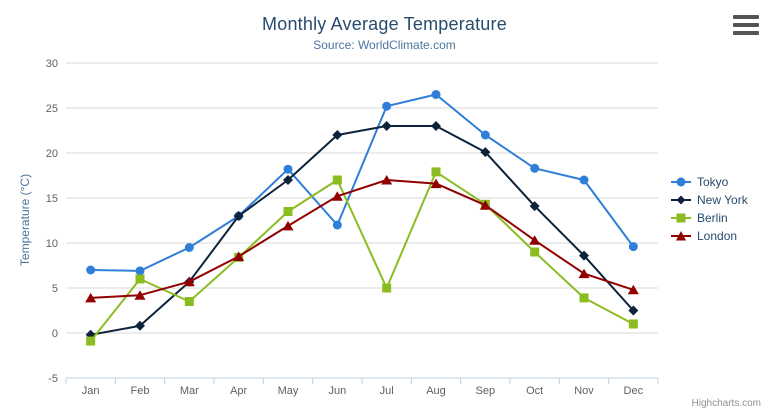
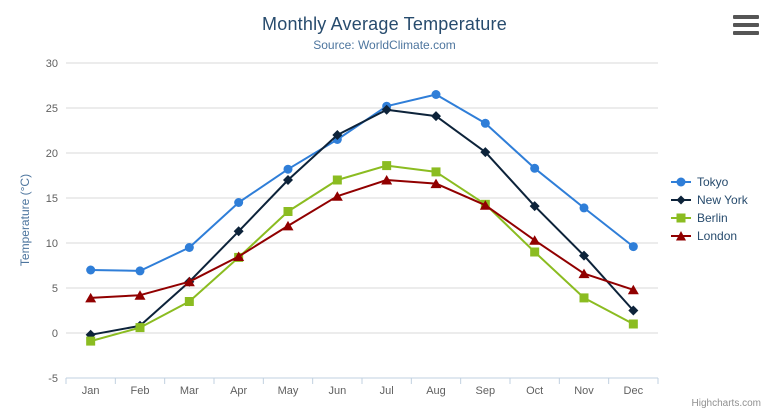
Berlin/Feb: 6 -> 1
Tokyo/Apr: 13 -> 14
New York/Apr: 13 -> 11
Tokyo/Jun: 12 -> 22
New York/Jul: 23 -> 25
Berlin/Jul: 5 -> 19
New York/Aug: 23 -> 24
Tokyo/Sep: 22 -> 23
Tokyo/Nov: 17 -> 14
